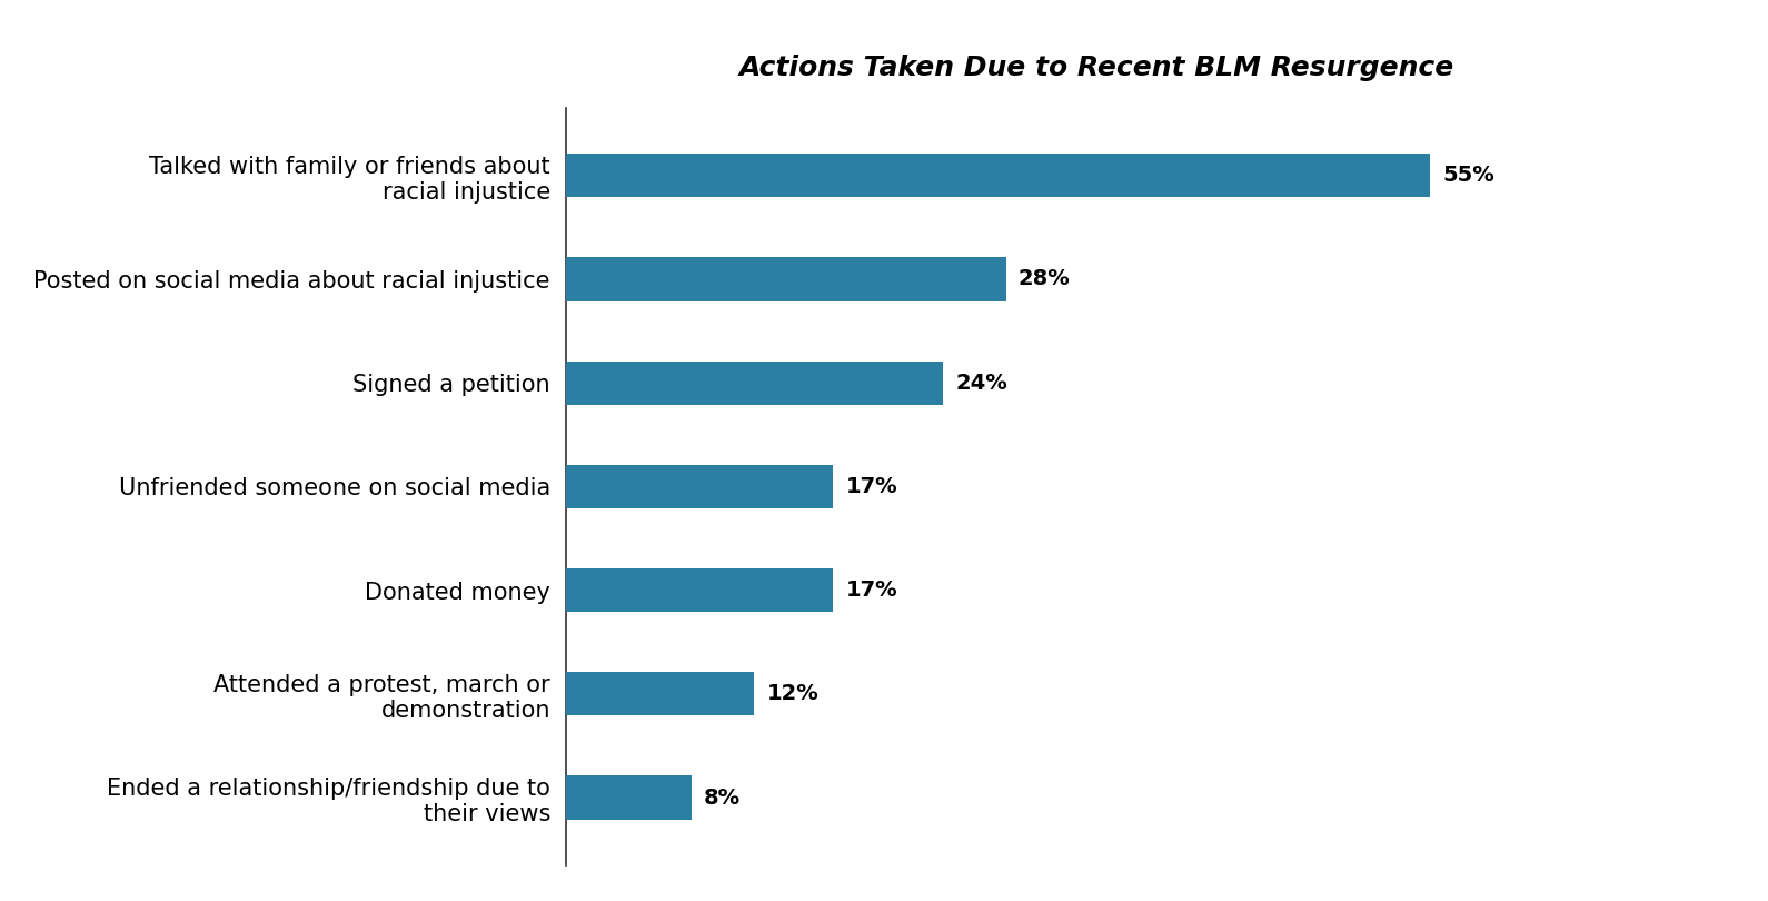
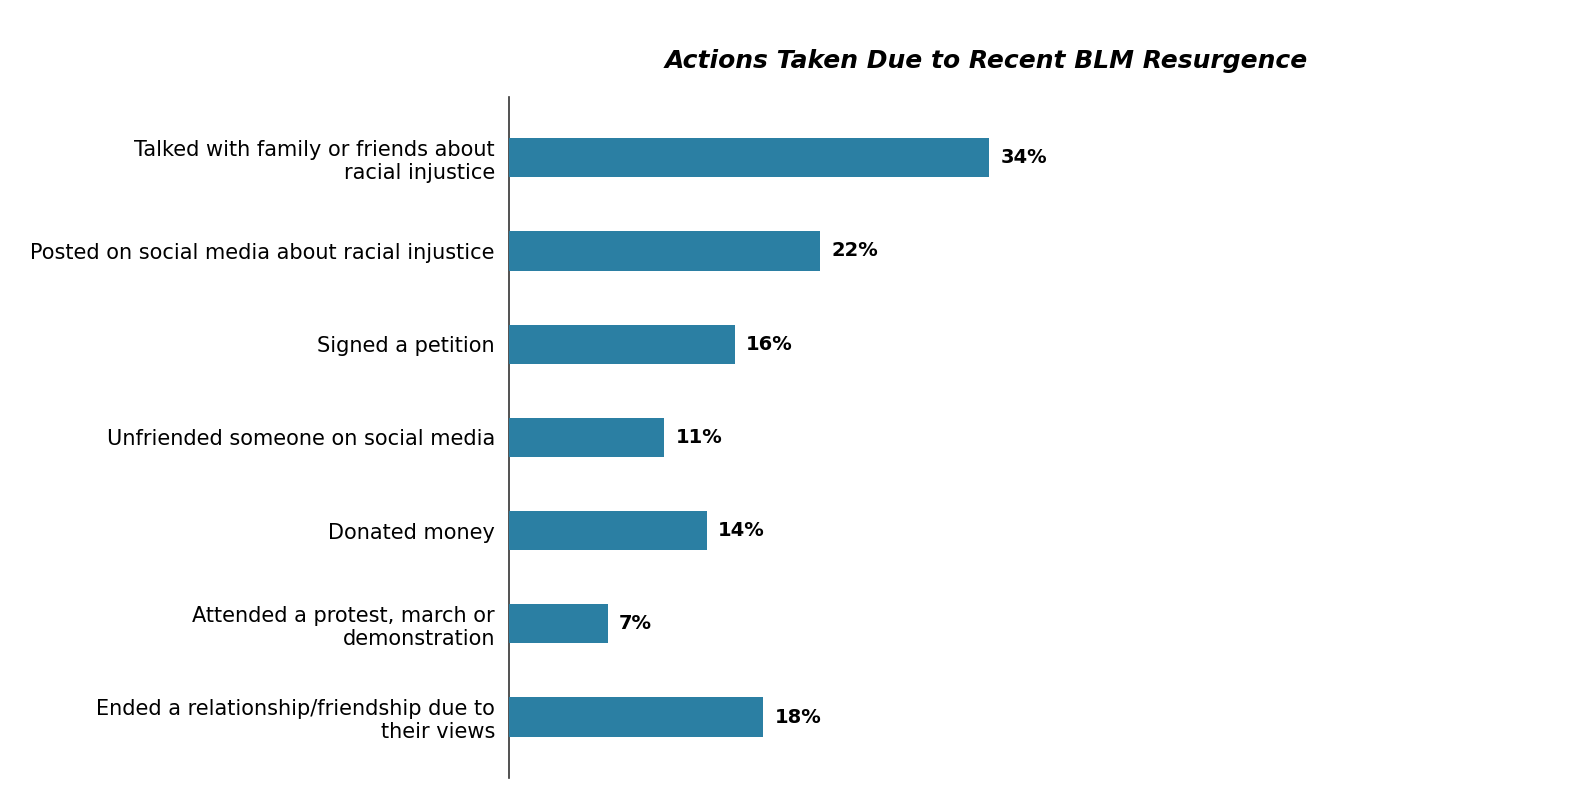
Talked with family or friends about racial injustice: 55% -> 34%
Posted on social media about racial injustice: 28% -> 22%
Signed a petition: 24% -> 16%
Unfriended someone on social media: 17% -> 11%
Donated money: 17% -> 14%
Attended a protest, march or demonstration: 12% -> 7%
Ended a relationship/friendship due to their views: 8% -> 18%
